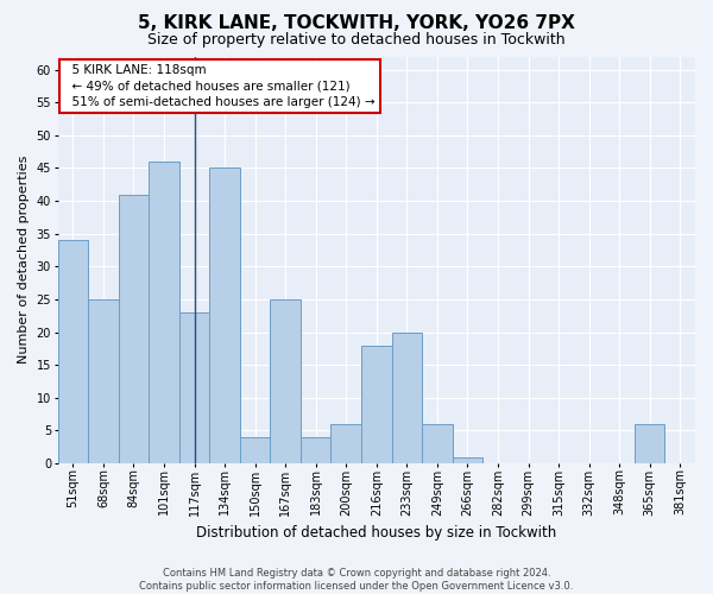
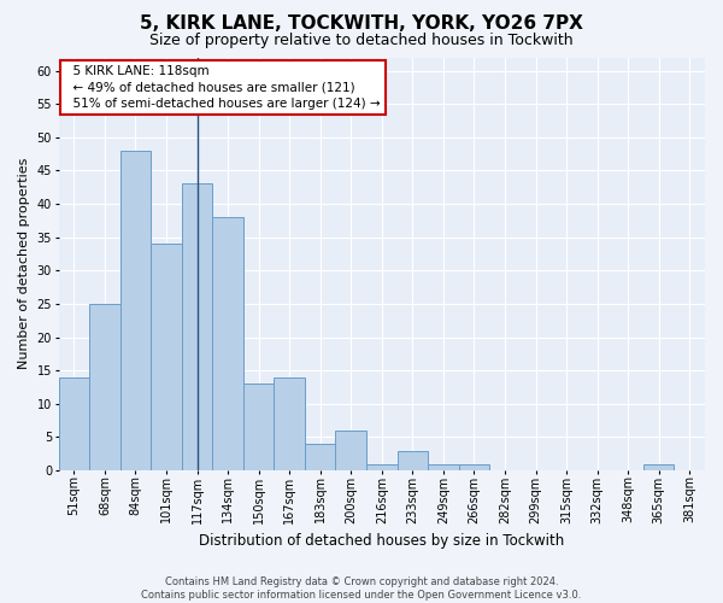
51sqm: 34 -> 14
84sqm: 41 -> 48
101sqm: 46 -> 34
117sqm: 23 -> 43
134sqm: 45 -> 38
150sqm: 4 -> 13
167sqm: 25 -> 14
216sqm: 18 -> 1
233sqm: 20 -> 3
249sqm: 6 -> 1
365sqm: 6 -> 1
